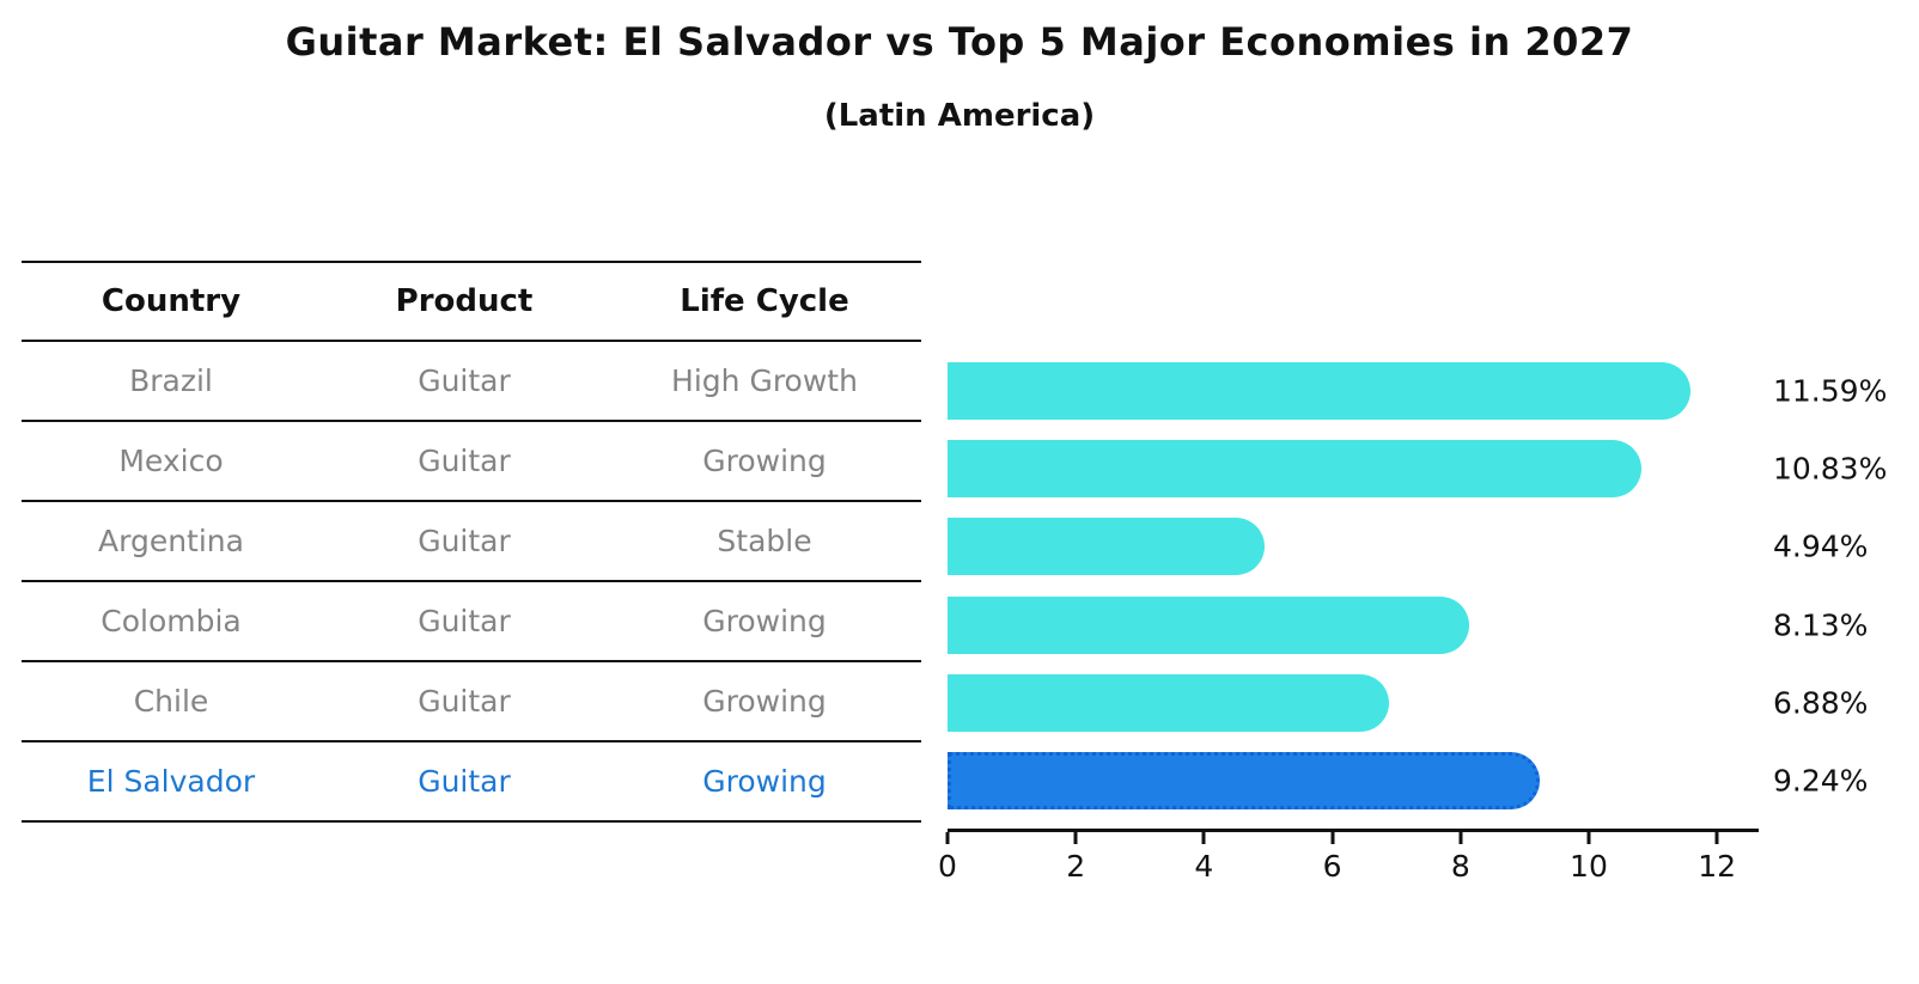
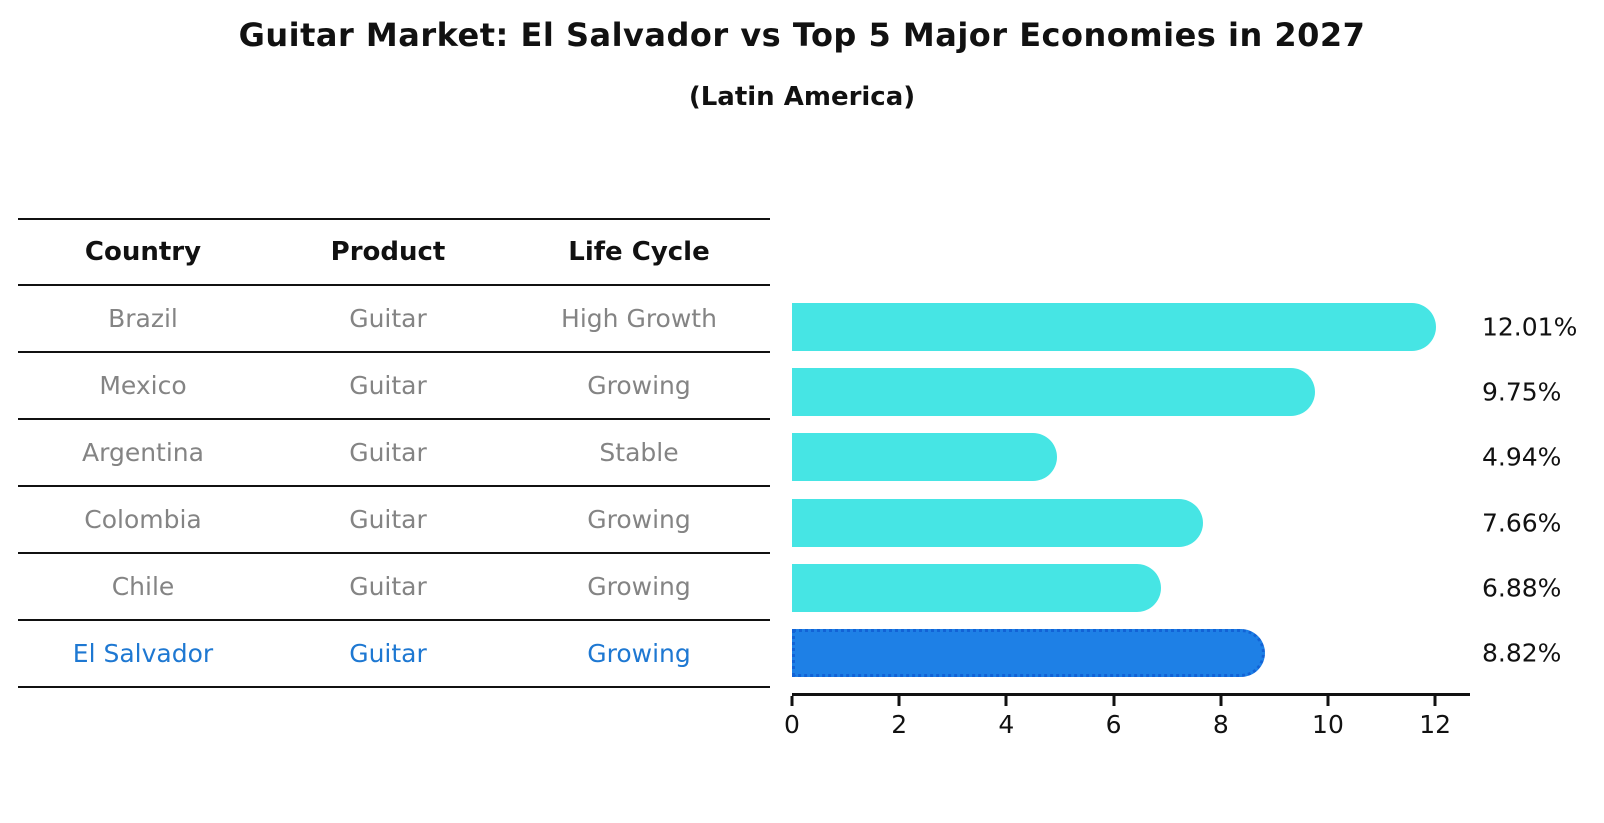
Brazil: 11.59% -> 12.01%
Mexico: 10.83% -> 9.75%
Colombia: 8.13% -> 7.66%
El Salvador: 9.24% -> 8.82%
